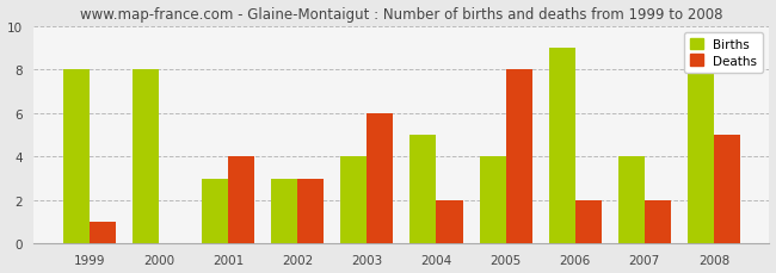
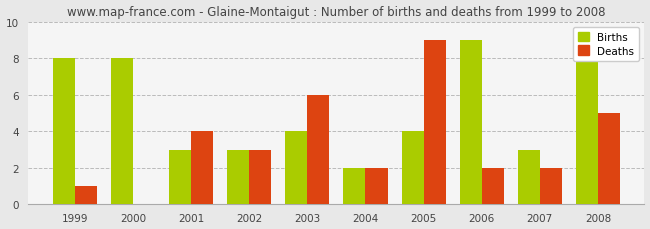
Births/2004: 5 -> 2
Deaths/2005: 8 -> 9
Births/2007: 4 -> 3
